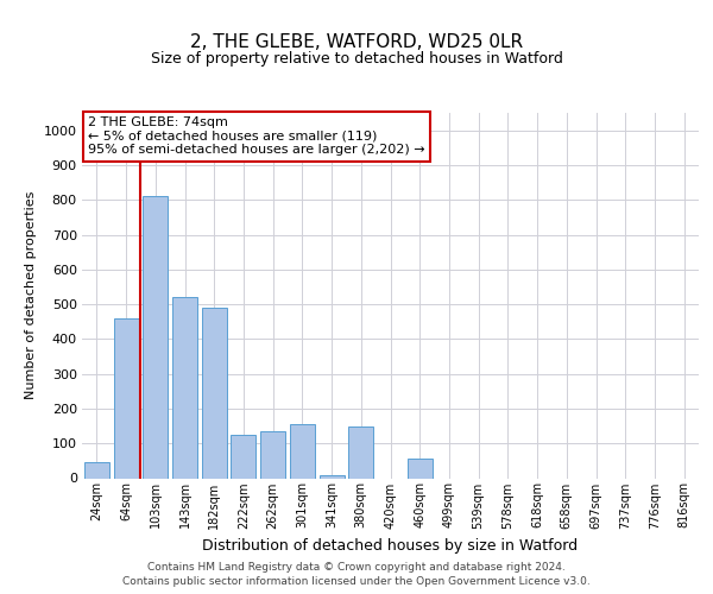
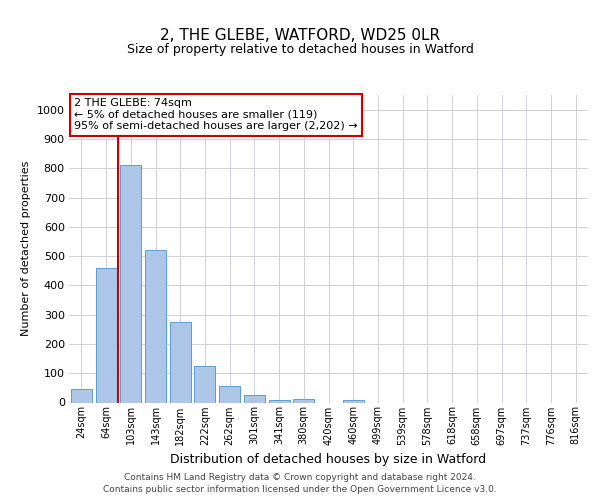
182sqm: 490 -> 275
262sqm: 135 -> 58
301sqm: 155 -> 25
380sqm: 150 -> 13
460sqm: 55 -> 8
